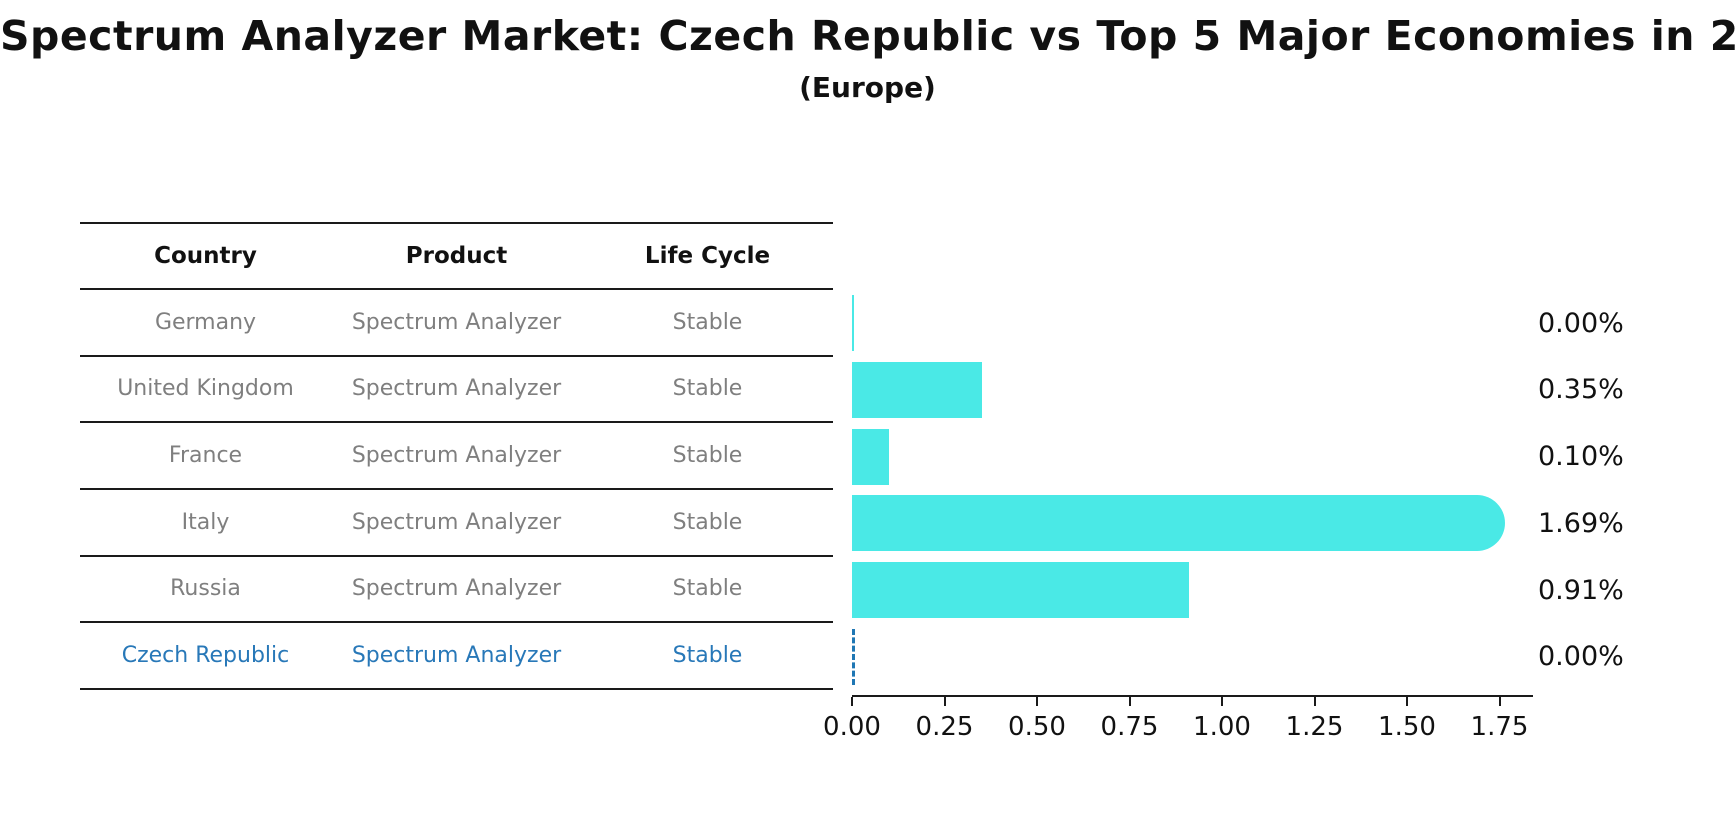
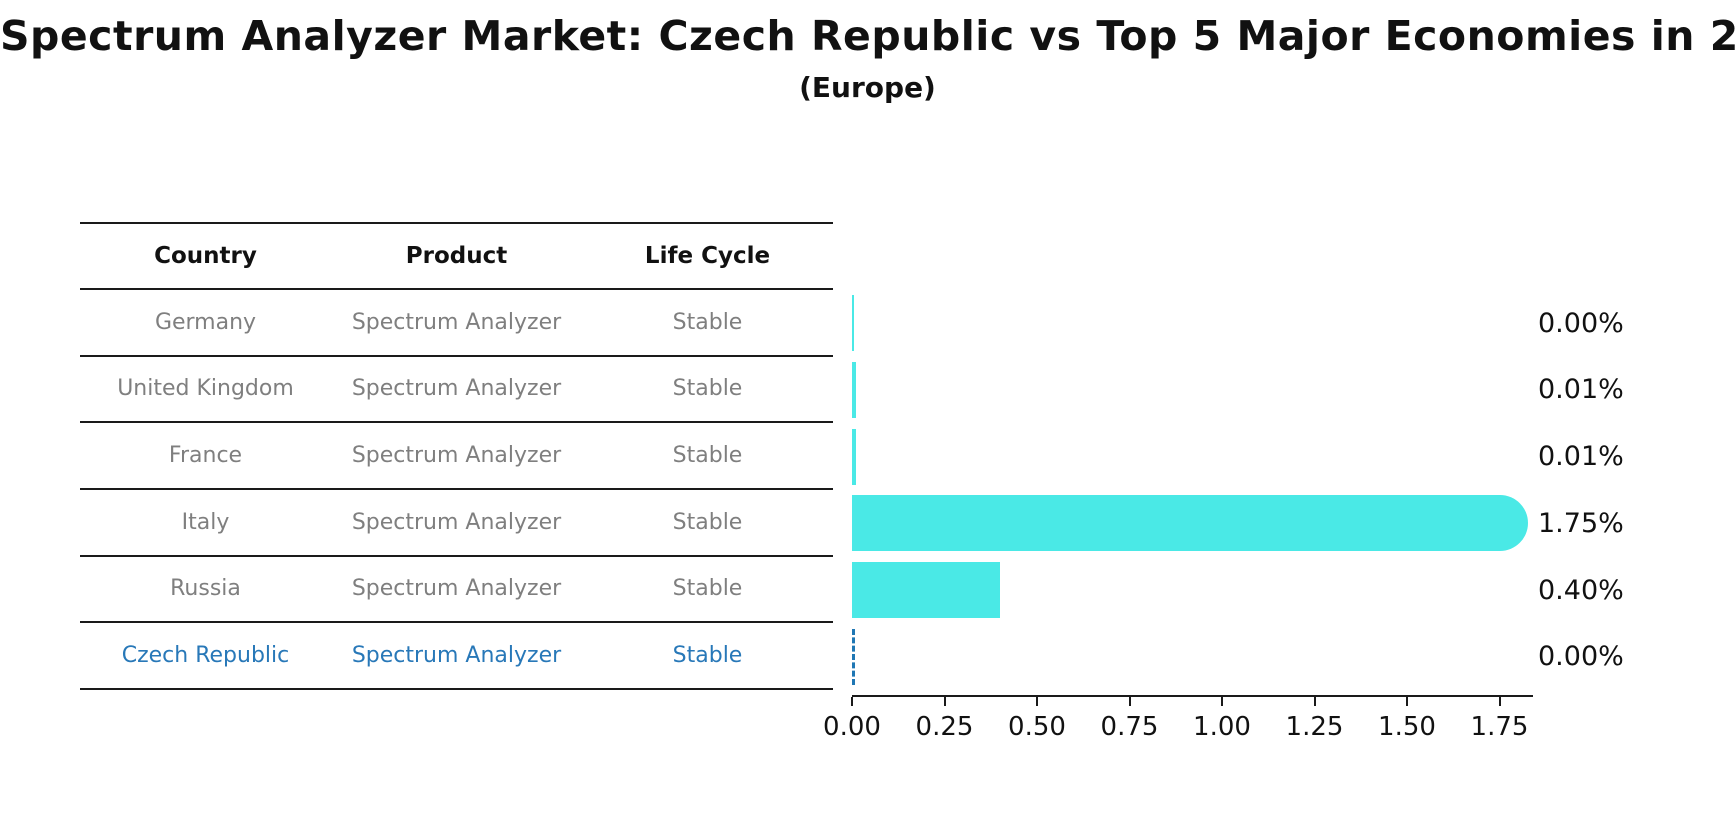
United Kingdom: 0.35% -> 0.01%
France: 0.10% -> 0.01%
Italy: 1.69% -> 1.75%
Russia: 0.91% -> 0.40%
